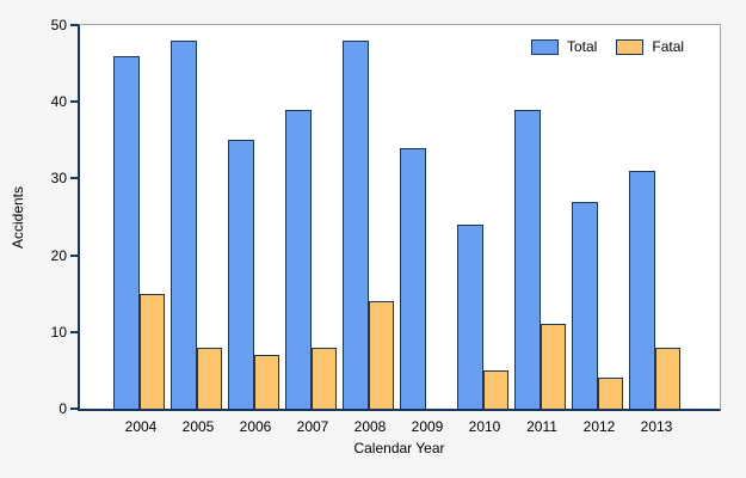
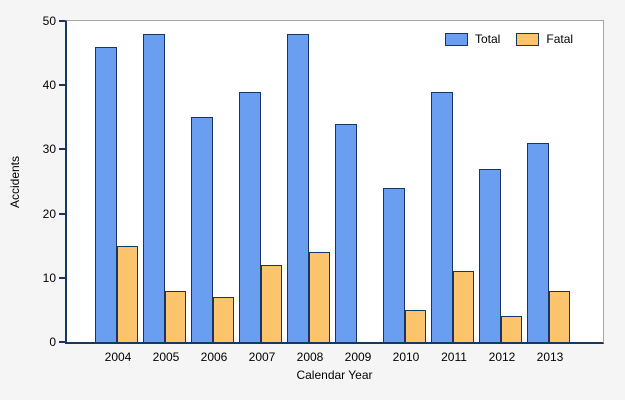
Fatal/2007: 8 -> 12
